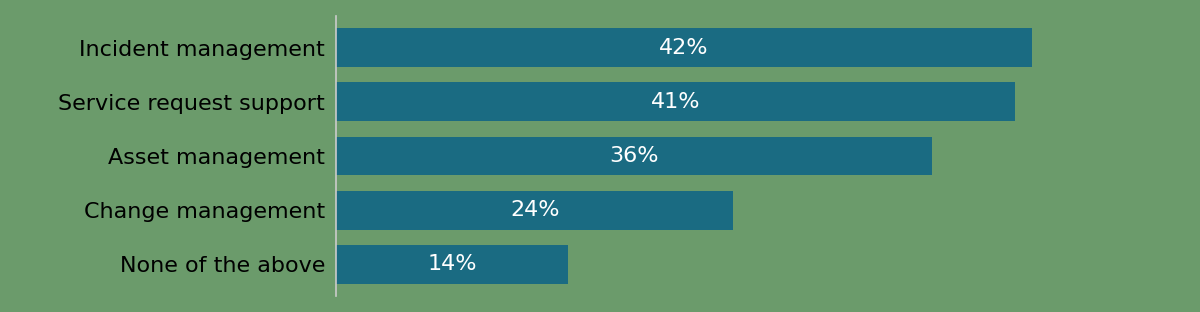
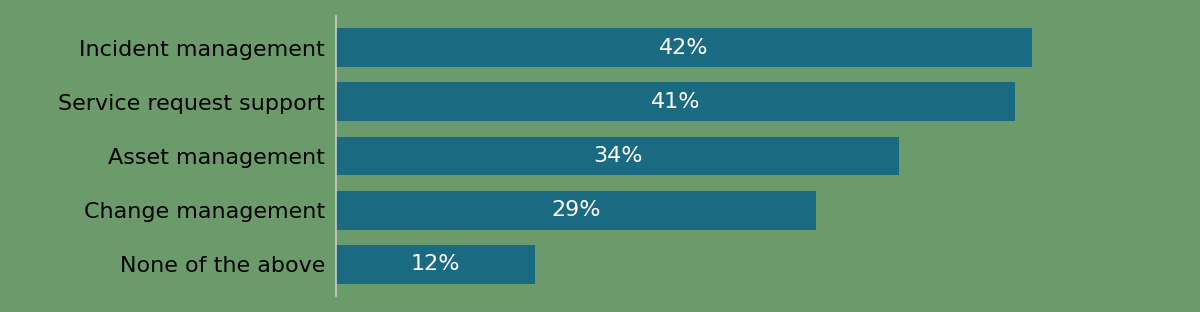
Asset management: 36% -> 34%
Change management: 24% -> 29%
None of the above: 14% -> 12%
